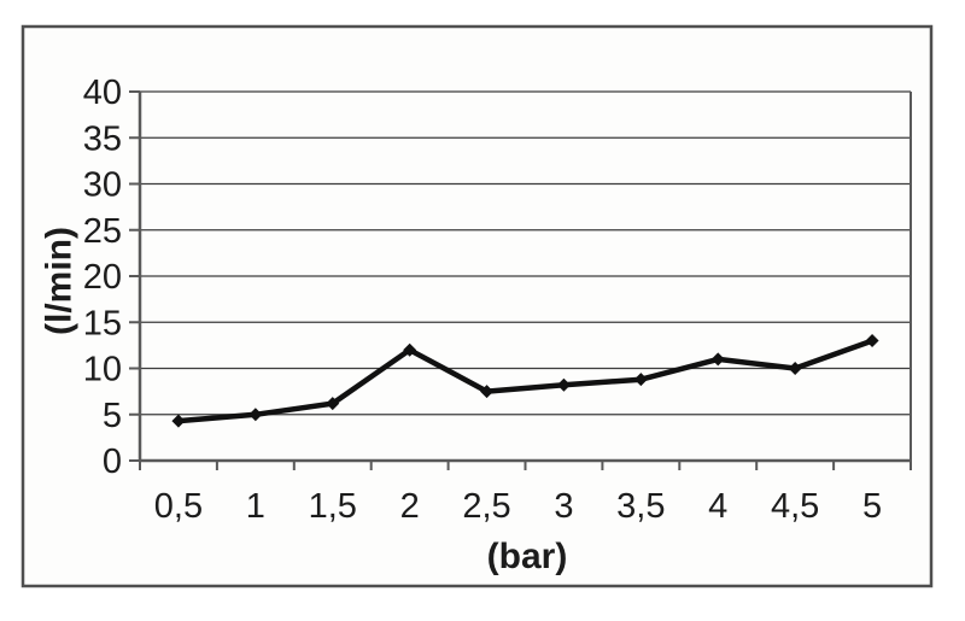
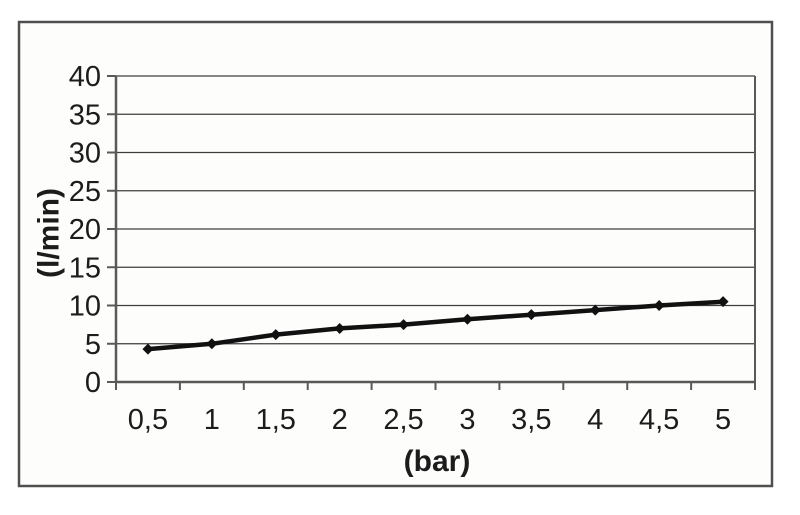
2: 12 -> 7
4: 11 -> 9
5: 13 -> 10
